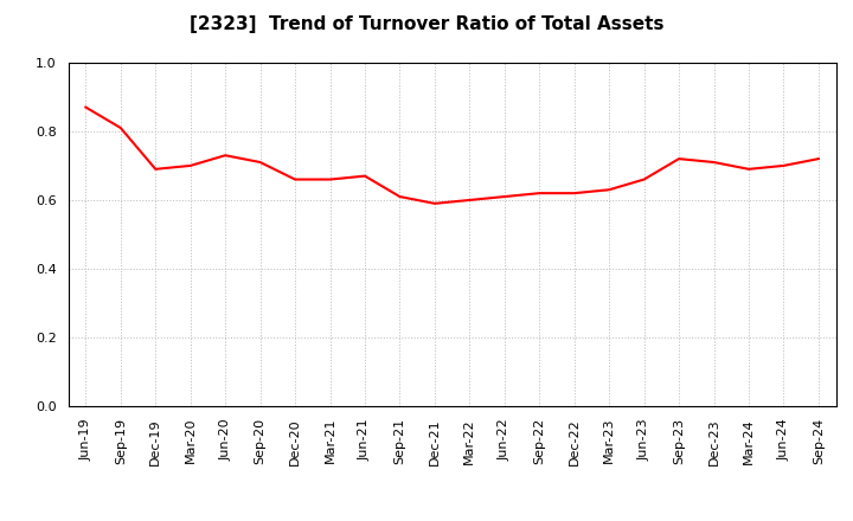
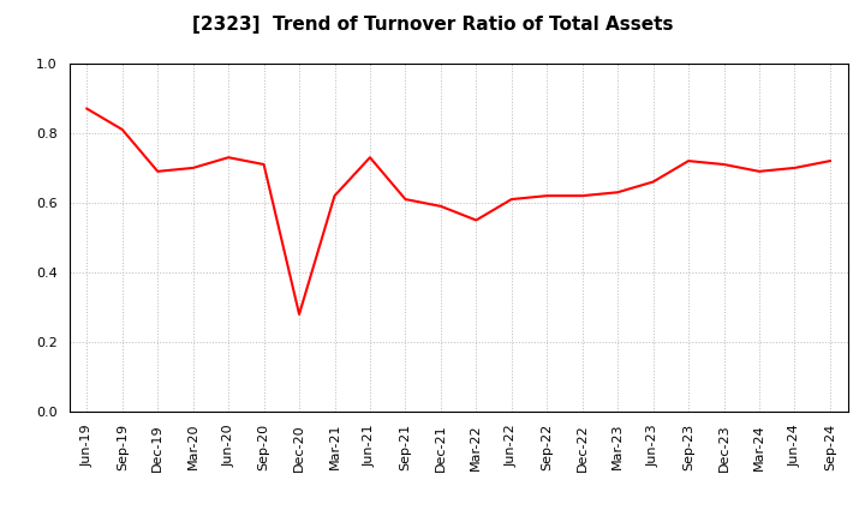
Dec-20: 0.66 -> 0.28
Mar-21: 0.66 -> 0.62
Jun-21: 0.67 -> 0.73
Mar-22: 0.60 -> 0.55
